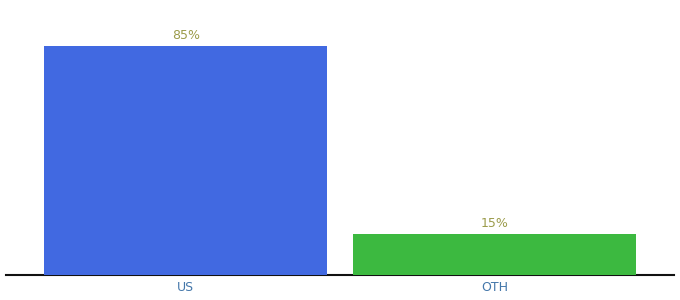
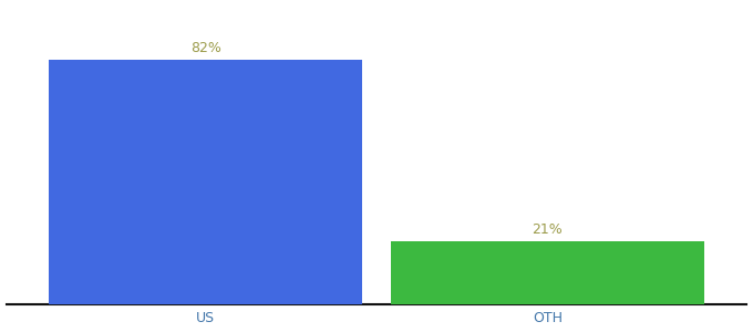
US: 85% -> 82%
OTH: 15% -> 21%
